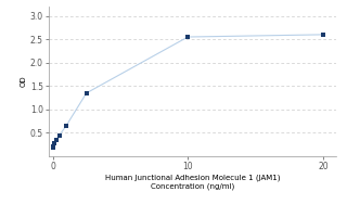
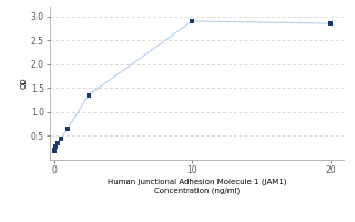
10: 2.55 -> 2.90
20: 2.60 -> 2.85
